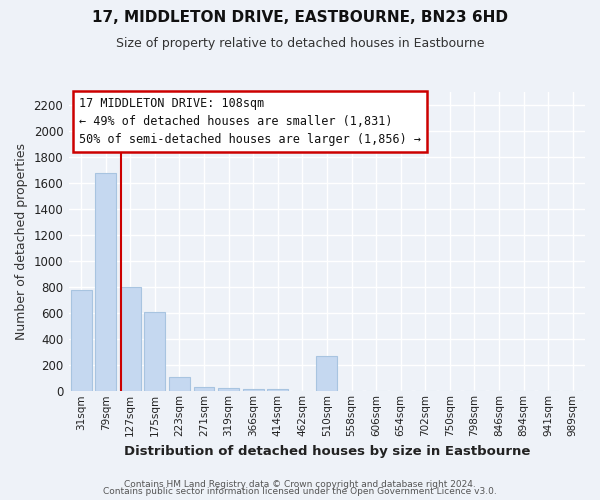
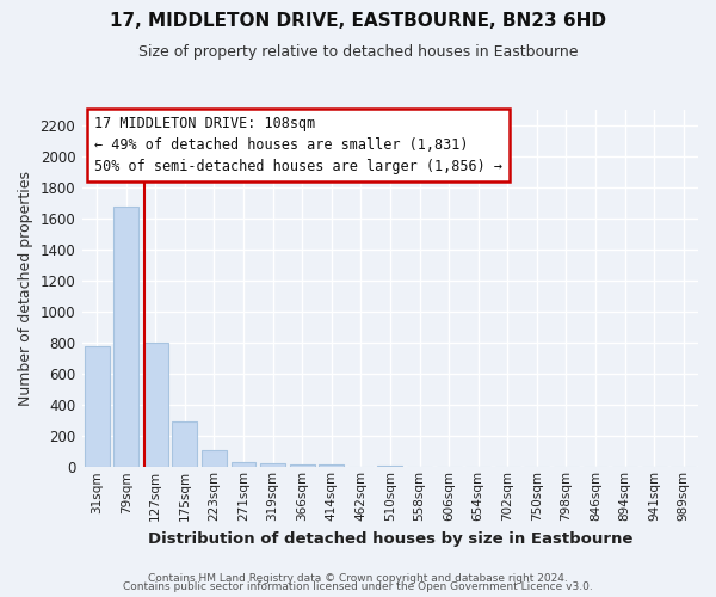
175sqm: 610 -> 300
510sqm: 270 -> 10
